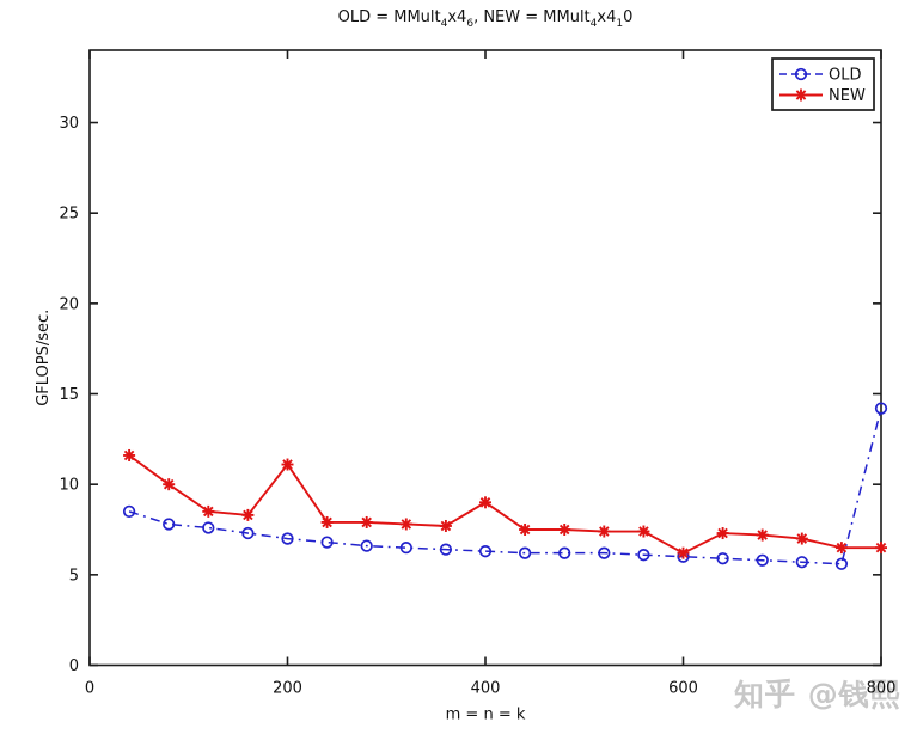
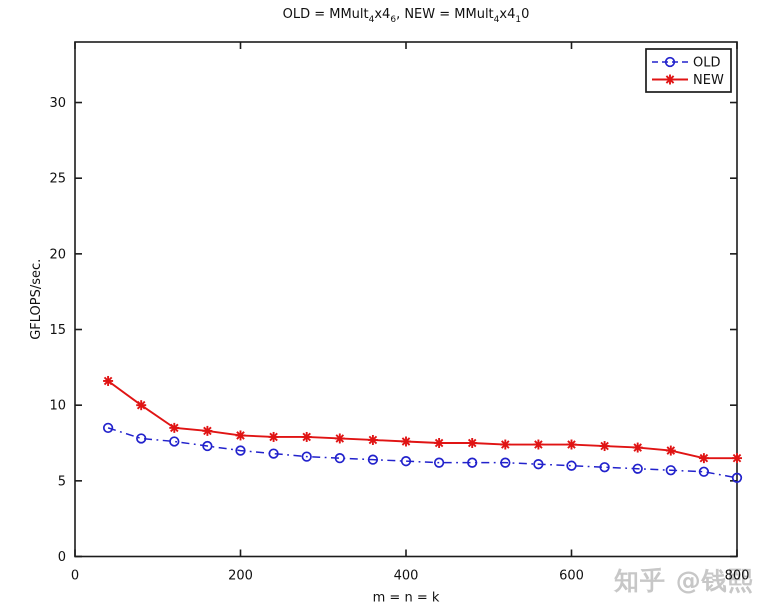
NEW/200: 11.1 -> 8.0
NEW/400: 9.0 -> 7.6
NEW/600: 6.2 -> 7.4
OLD/800: 14.2 -> 5.2
